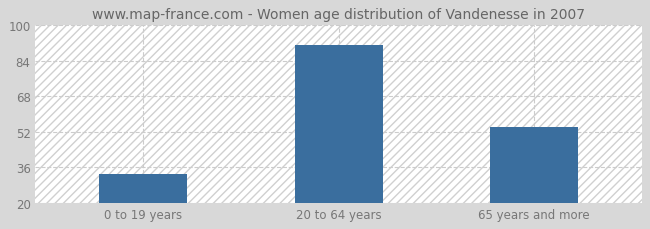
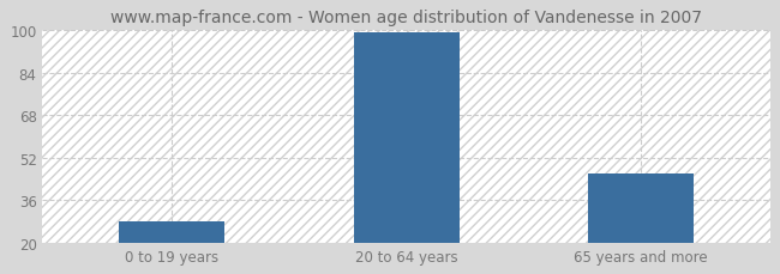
0 to 19 years: 33 -> 28
20 to 64 years: 91 -> 99
65 years and more: 54 -> 46
